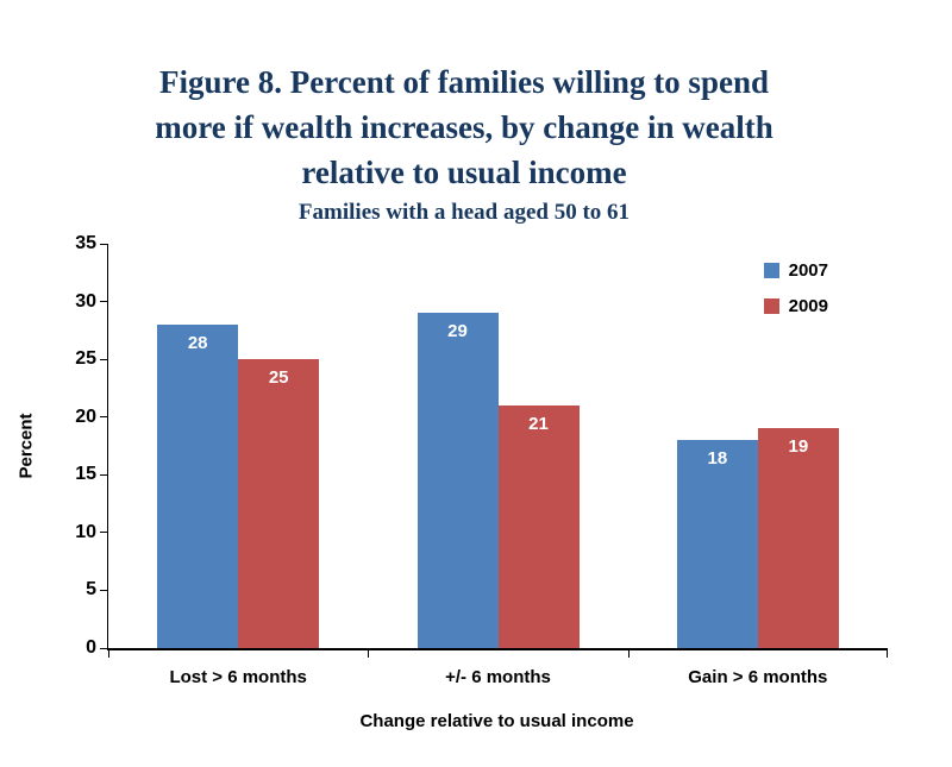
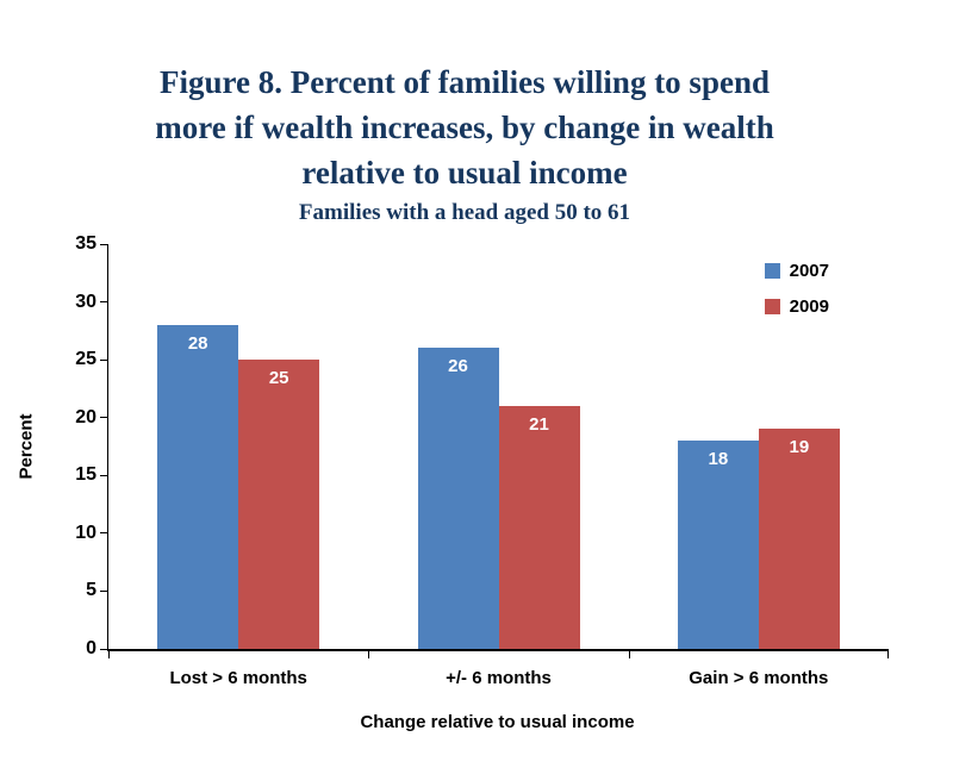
2007/+/- 6 months: 29 -> 26
